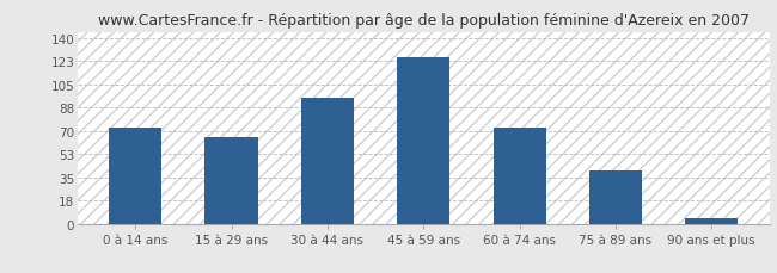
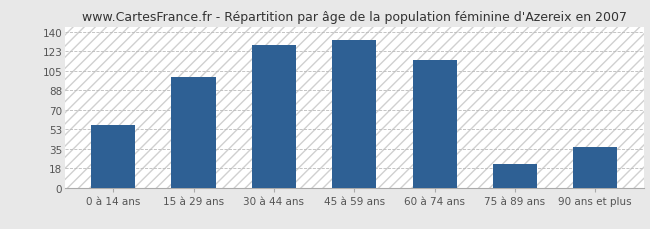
0 à 14 ans: 73 -> 56
15 à 29 ans: 65 -> 100
30 à 44 ans: 95 -> 128
45 à 59 ans: 126 -> 133
60 à 74 ans: 73 -> 115
75 à 89 ans: 40 -> 21
90 ans et plus: 4 -> 37
